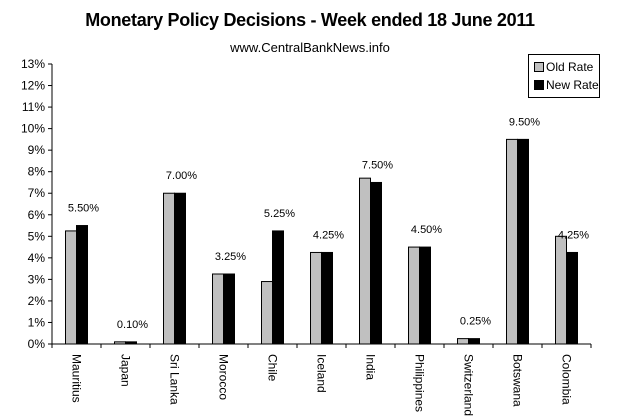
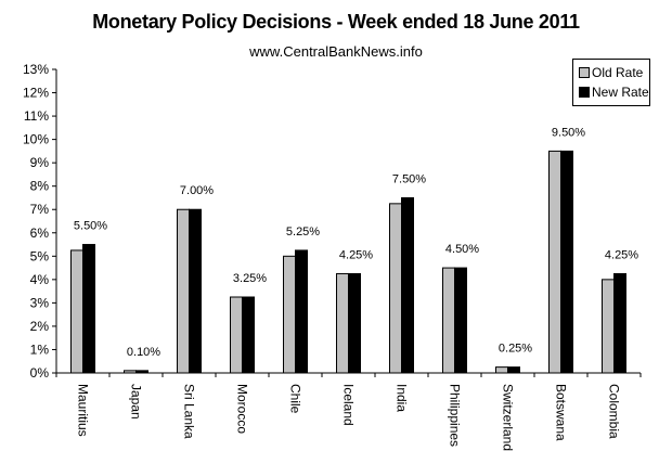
Old Rate/Chile: 2.9% -> 5.0%
Old Rate/India: 7.7% -> 7.2%
Old Rate/Colombia: 5.0% -> 4.0%
